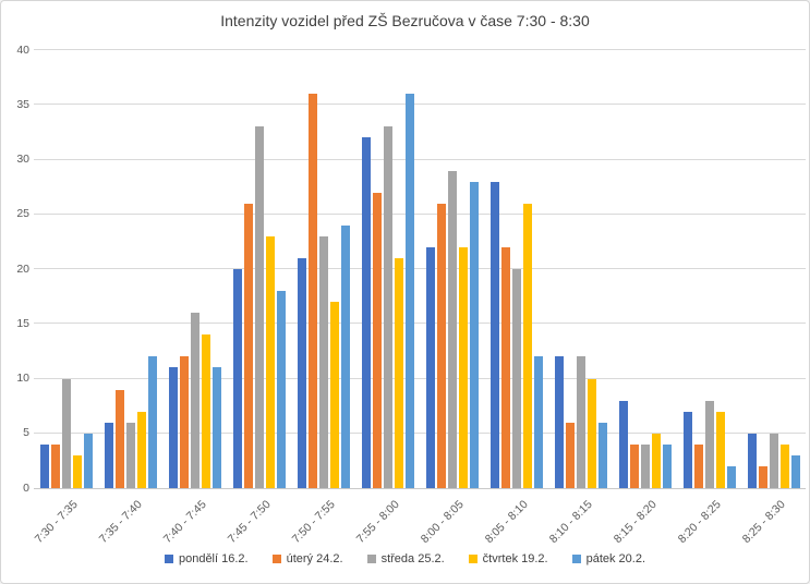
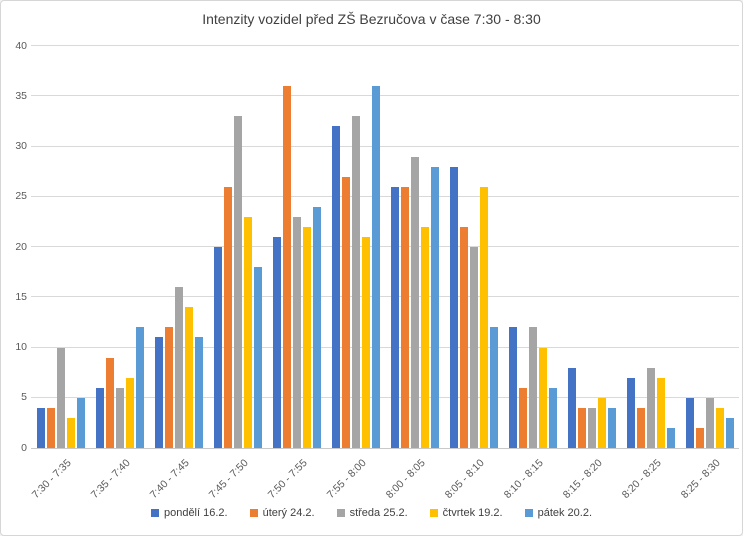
čtvrtek 19.2./7:50 - 7:55: 17 -> 22
pondělí 16.2./8:00 - 8:05: 22 -> 26
